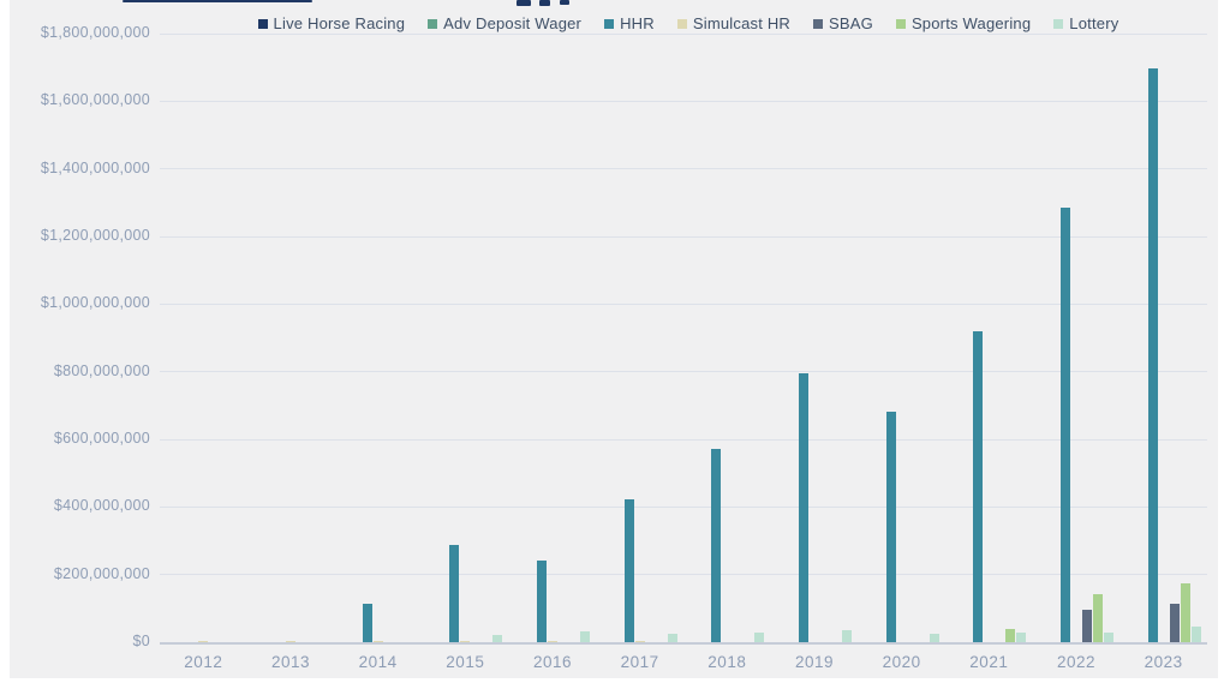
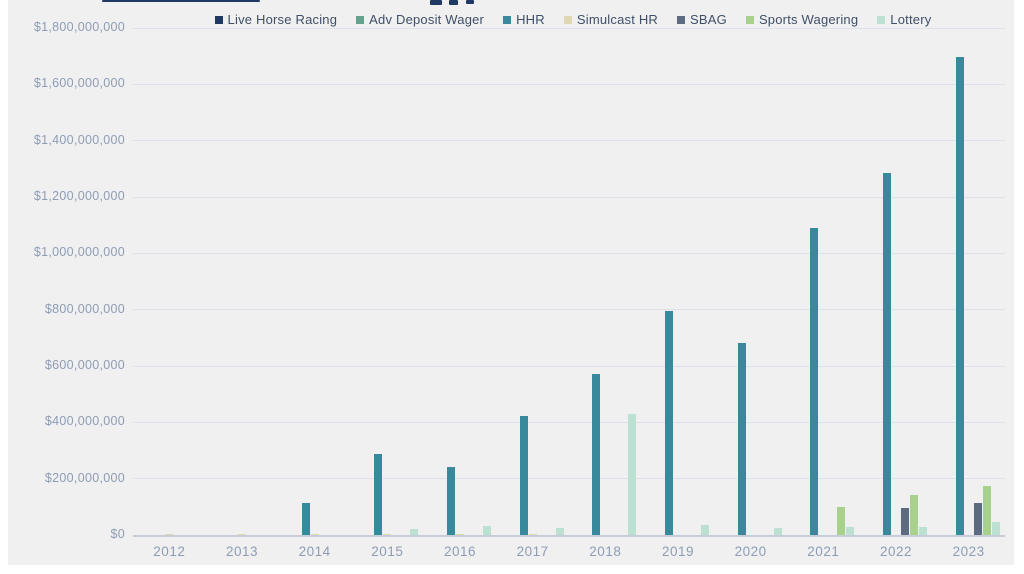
Lottery/2018: $30000000 -> $430000000
HHR/2021: $920000000 -> $1090000000
Sports Wagering/2021: $40000000 -> $100000000
